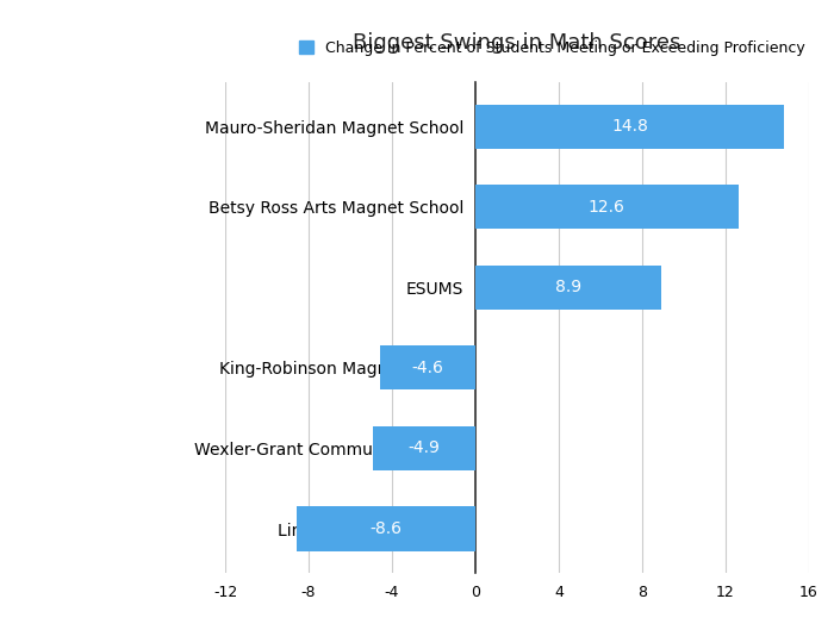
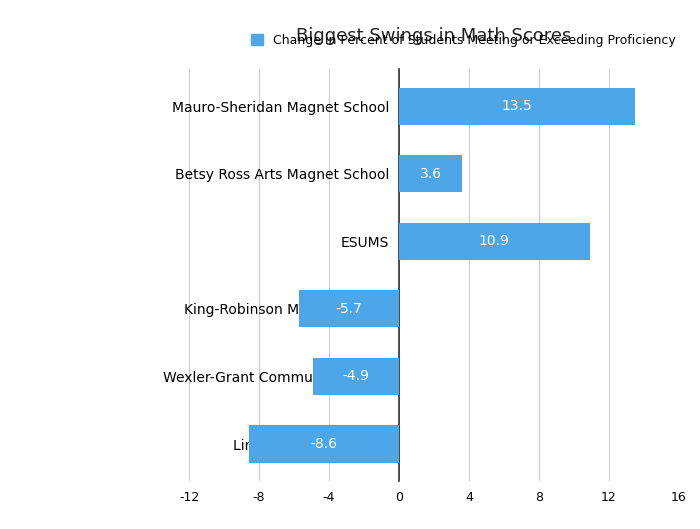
Mauro-Sheridan Magnet School: 14.8 -> 13.5
Betsy Ross Arts Magnet School: 12.6 -> 3.6
ESUMS: 8.9 -> 10.9
King-Robinson Magnet School: -4.6 -> -5.7
